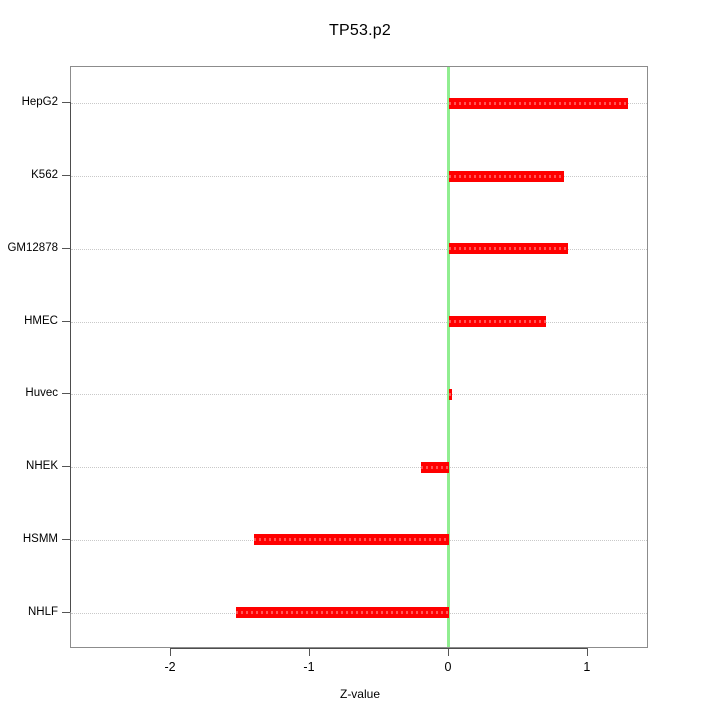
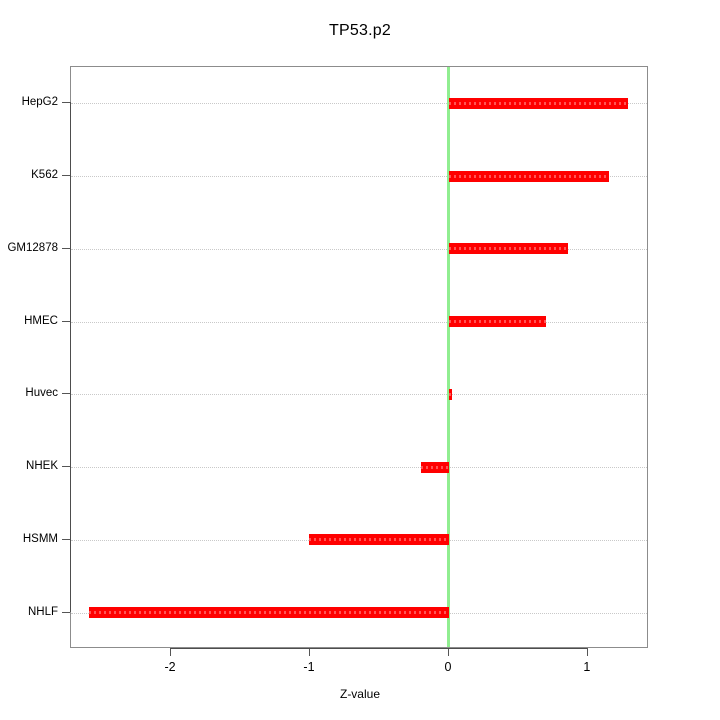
K562: 0.83 -> 1.15
HSMM: -1.40 -> -1.01
NHLF: -1.53 -> -2.59
